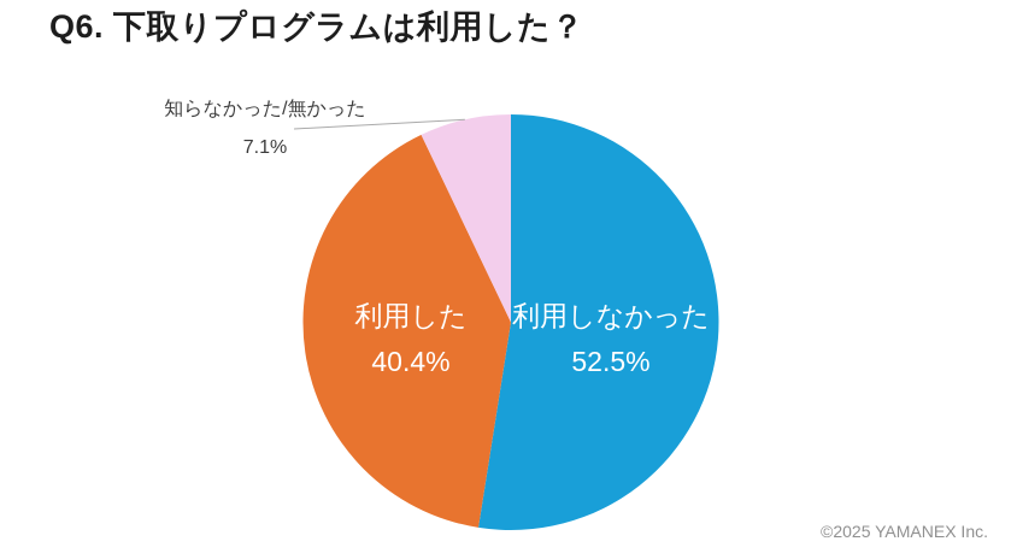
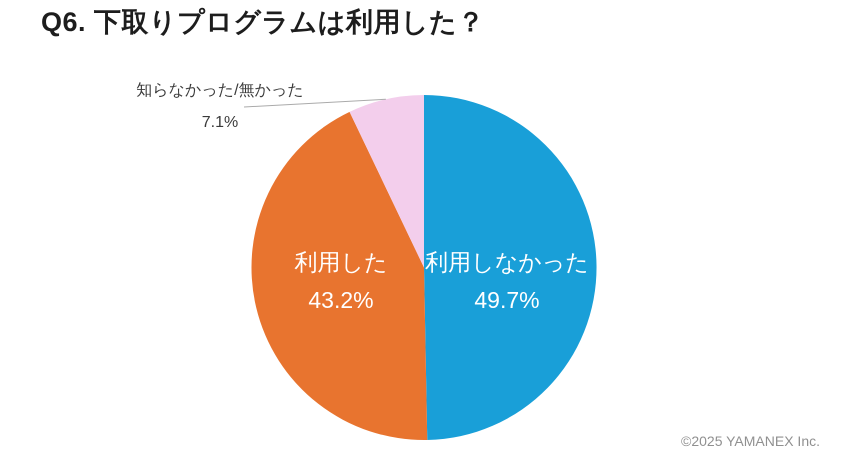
利用しなかった: 52.5% -> 49.7%
利用した: 40.4% -> 43.2%
